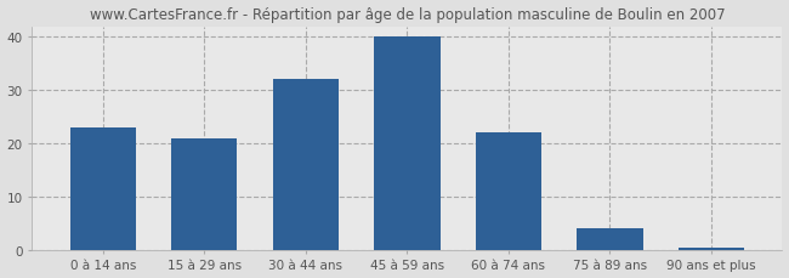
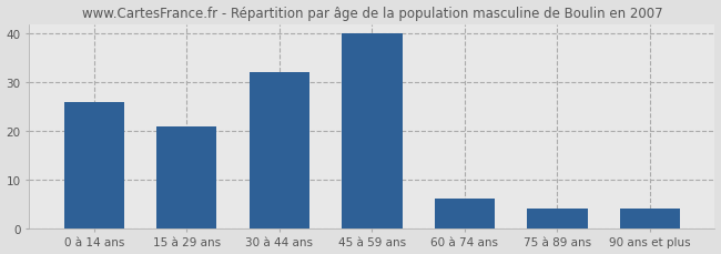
0 à 14 ans: 23.0 -> 26.0
60 à 74 ans: 22.0 -> 6.0
90 ans et plus: 0.5 -> 4.0
